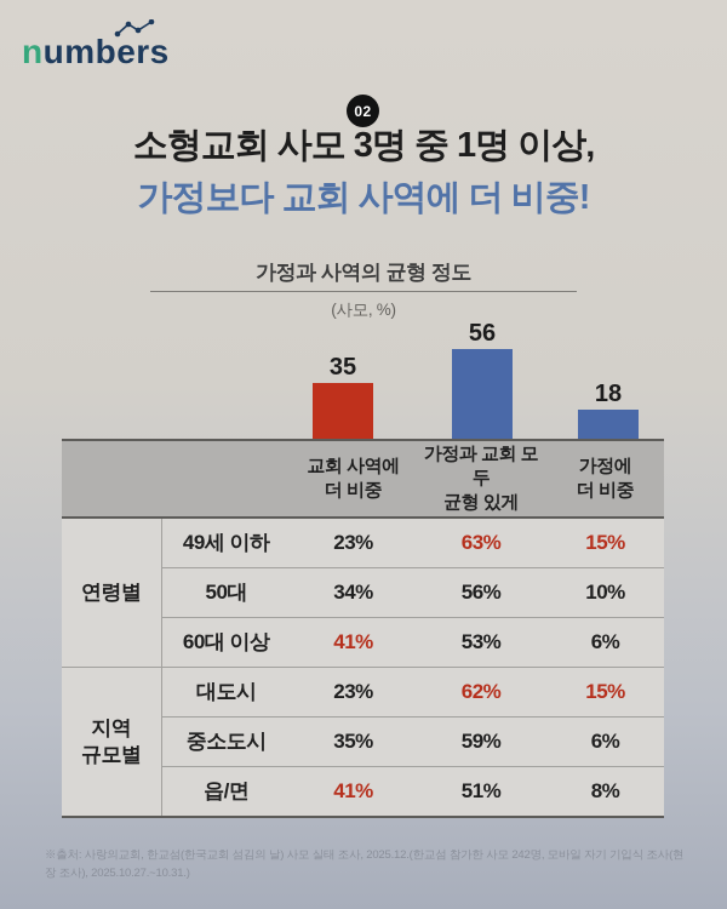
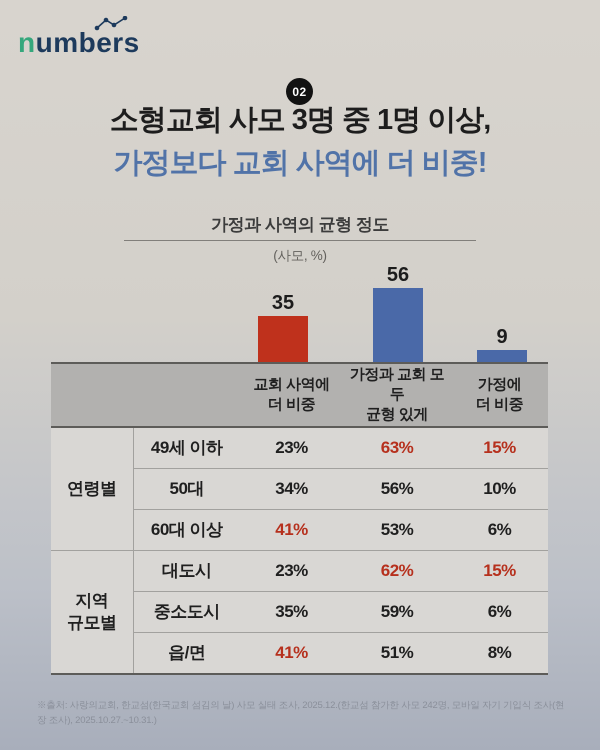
가정에 더 비중: 18 -> 9
